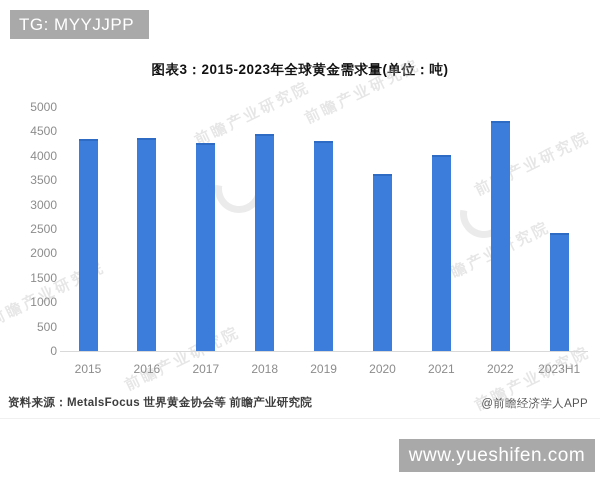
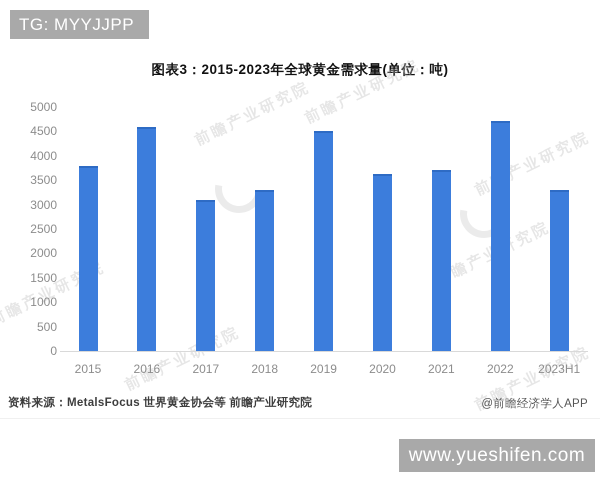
2015: 4300 -> 3800
2016: 4400 -> 4600
2017: 4300 -> 3100
2018: 4400 -> 3300
2019: 4300 -> 4500
2021: 4000 -> 3700
2023H1: 2400 -> 3300
